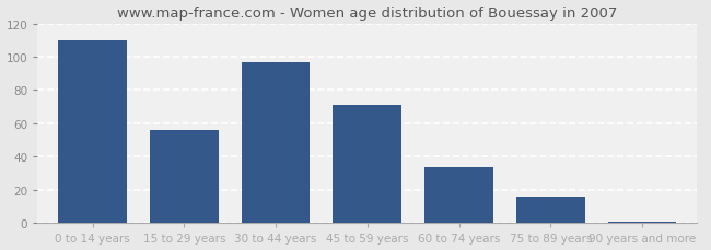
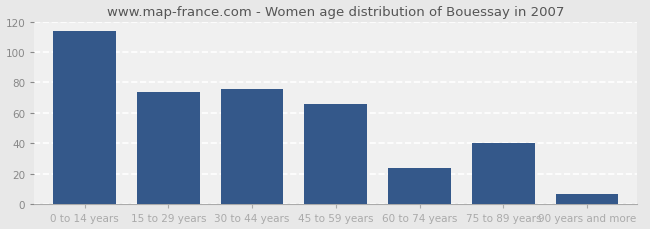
0 to 14 years: 110 -> 114
15 to 29 years: 56 -> 74
30 to 44 years: 97 -> 76
45 to 59 years: 71 -> 66
60 to 74 years: 34 -> 24
75 to 89 years: 16 -> 40
90 years and more: 1 -> 7
